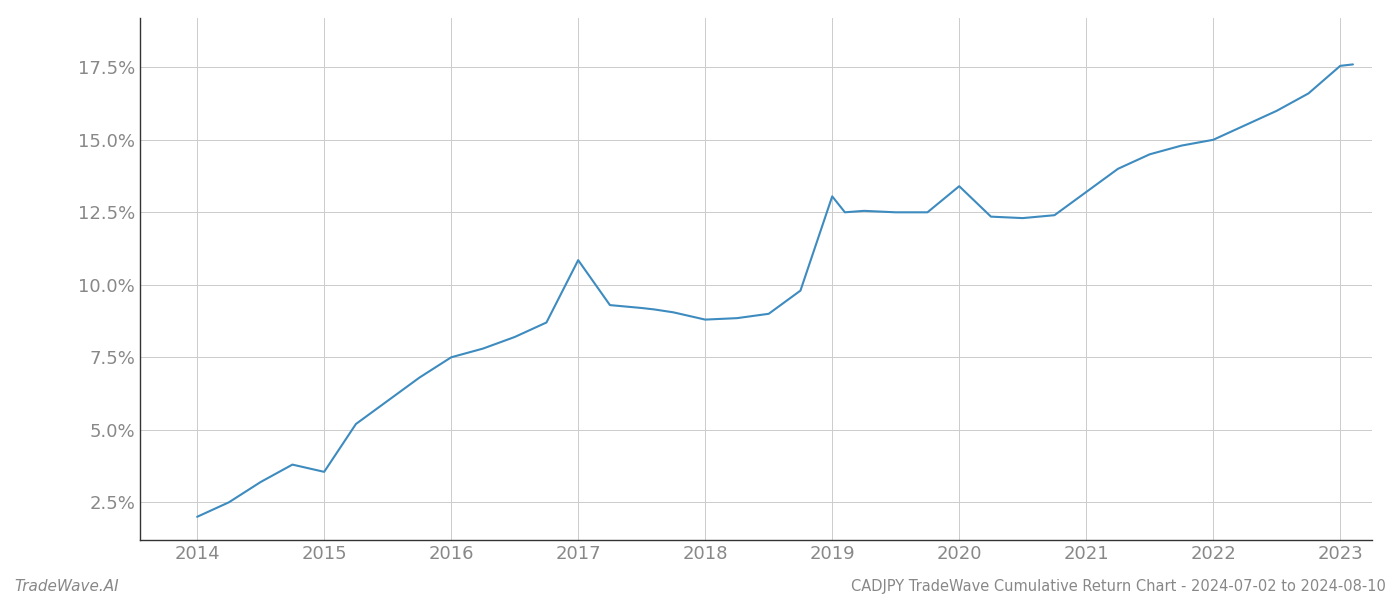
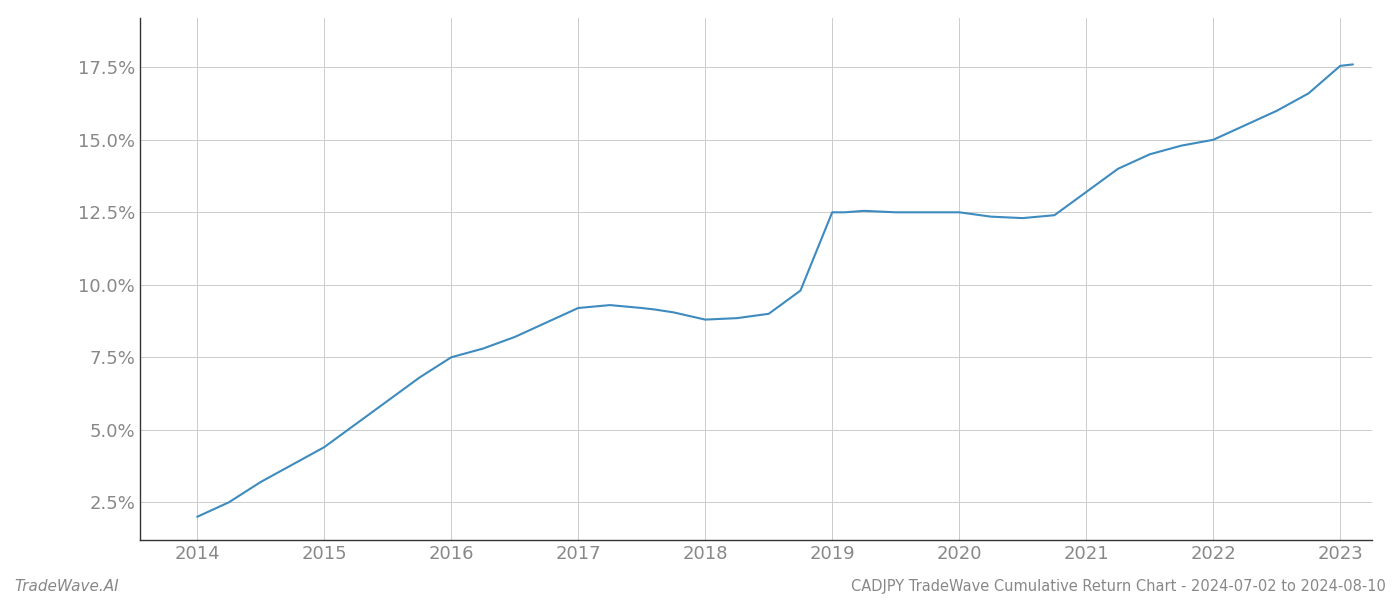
2015: 3.55% -> 4.40%
2017: 10.85% -> 9.20%
2019: 13.05% -> 12.50%
2020: 13.40% -> 12.50%
